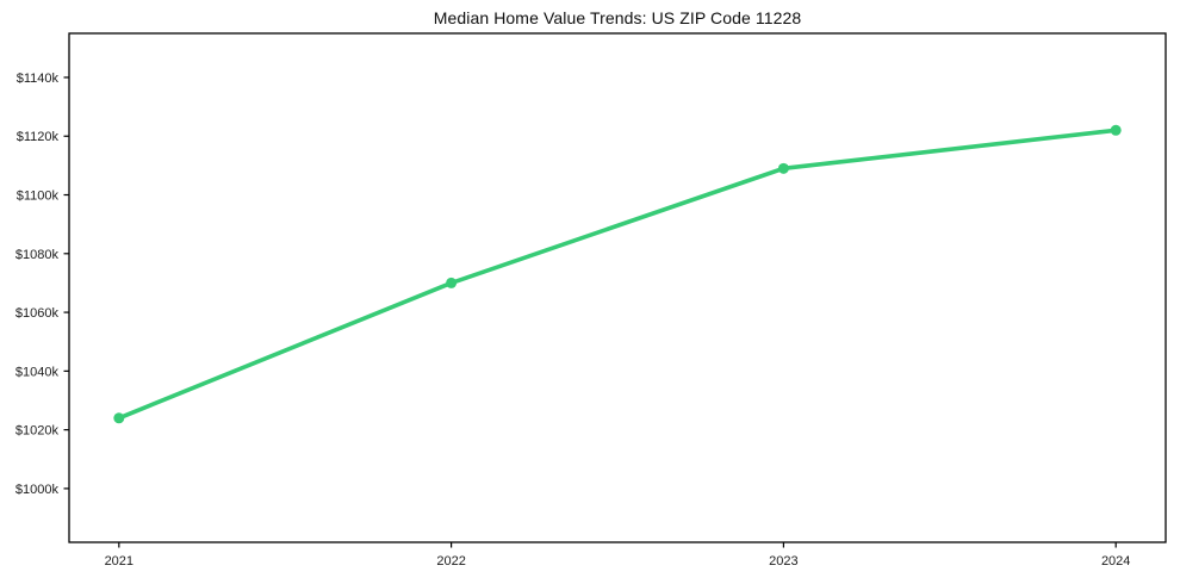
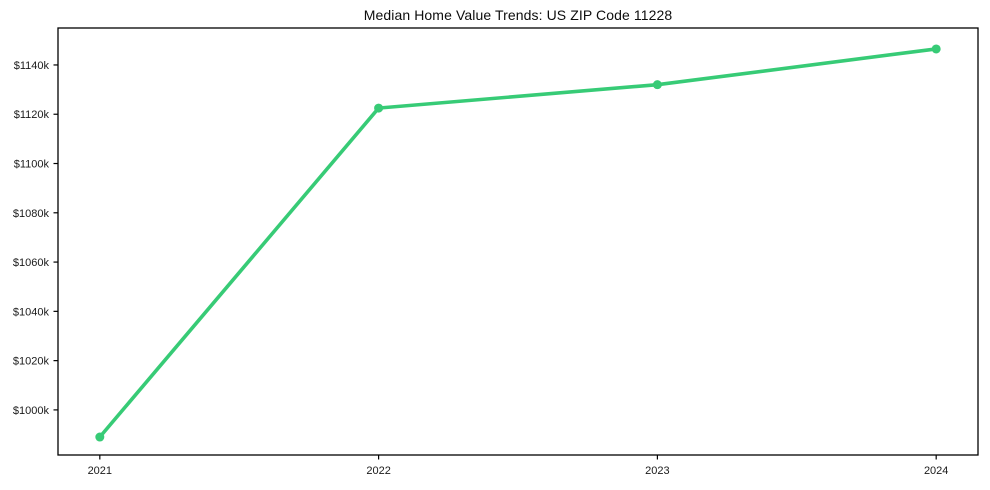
2021: $1024k -> $989k
2022: $1070k -> $1122k
2023: $1109k -> $1132k
2024: $1122k -> $1146k
